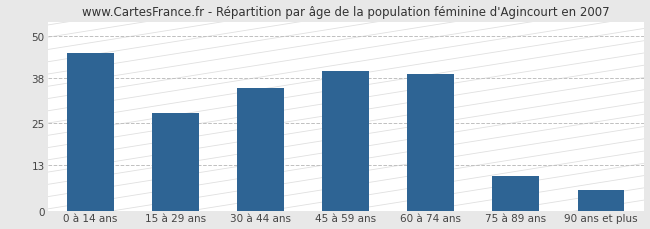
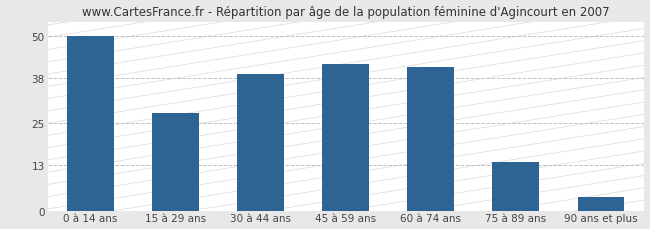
0 à 14 ans: 45 -> 50
30 à 44 ans: 35 -> 39
45 à 59 ans: 40 -> 42
60 à 74 ans: 39 -> 41
75 à 89 ans: 10 -> 14
90 ans et plus: 6 -> 4
